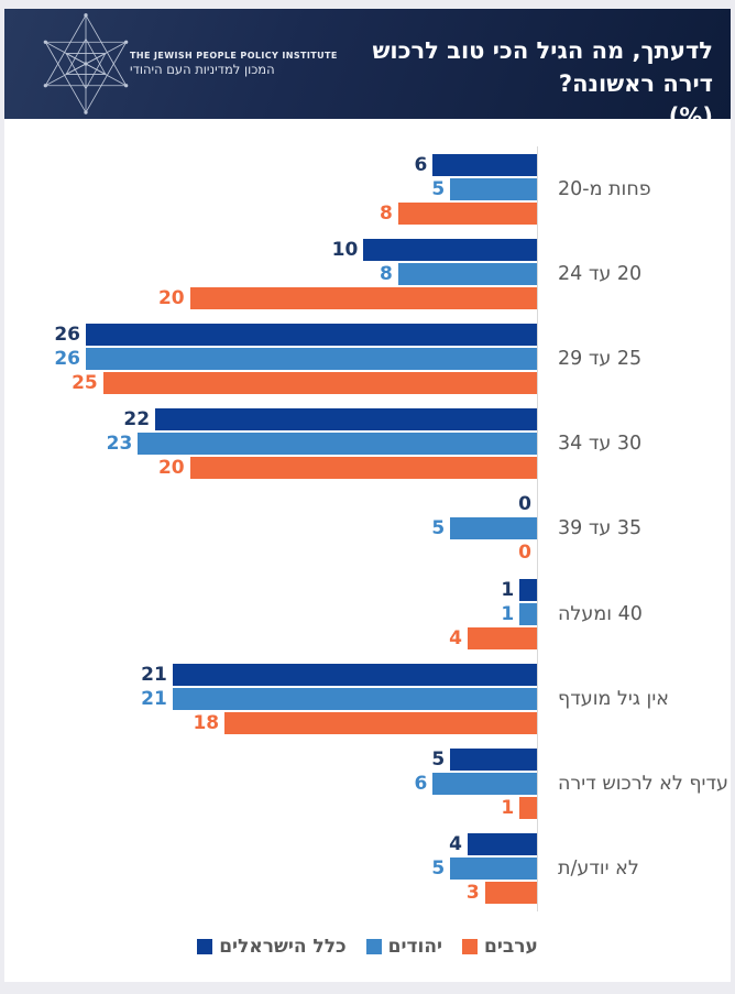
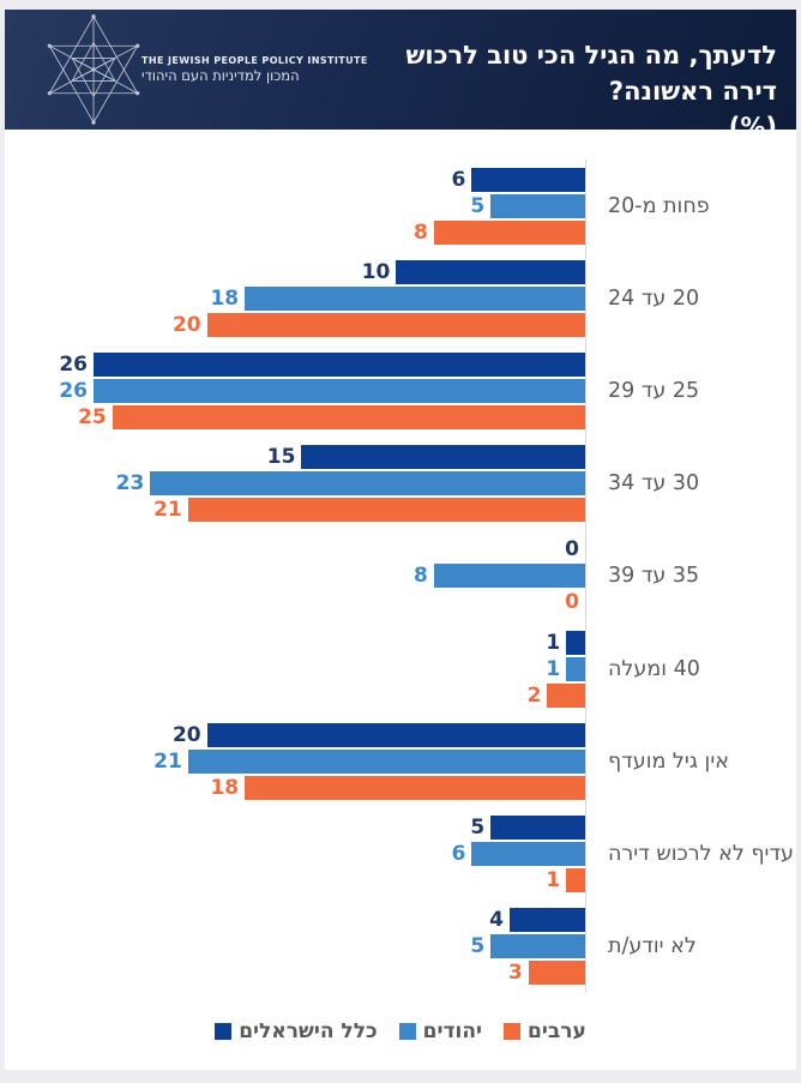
יהודים/20 עד 24: 8 -> 18
כלל הישראלים/30 עד 34: 22 -> 15
ערבים/30 עד 34: 20 -> 21
יהודים/35 עד 39: 5 -> 8
ערבים/40 ומעלה: 4 -> 2
כלל הישראלים/אין גיל מועדף: 21 -> 20
